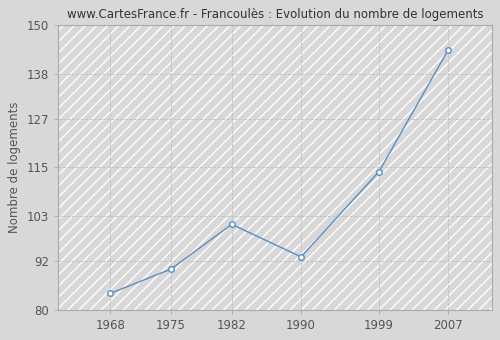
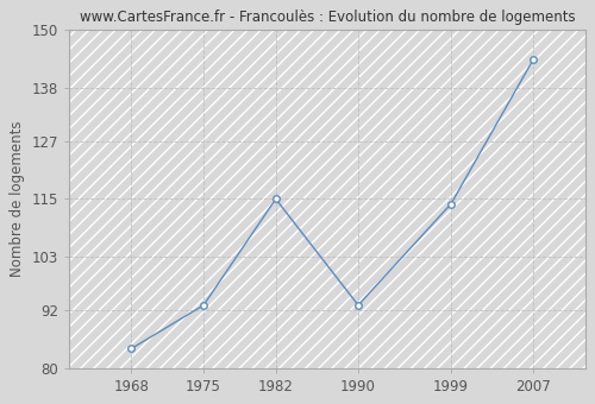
1975: 90 -> 93
1982: 101 -> 115
